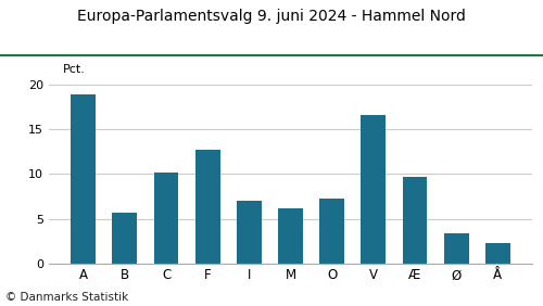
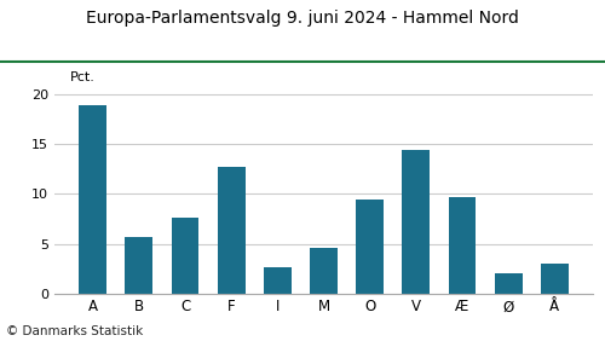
C: 10.2 -> 7.6
I: 7.0 -> 2.6
M: 6.2 -> 4.6
O: 7.3 -> 9.4
V: 16.6 -> 14.4
Ø: 3.3 -> 2.0
Å: 2.2 -> 3.0
